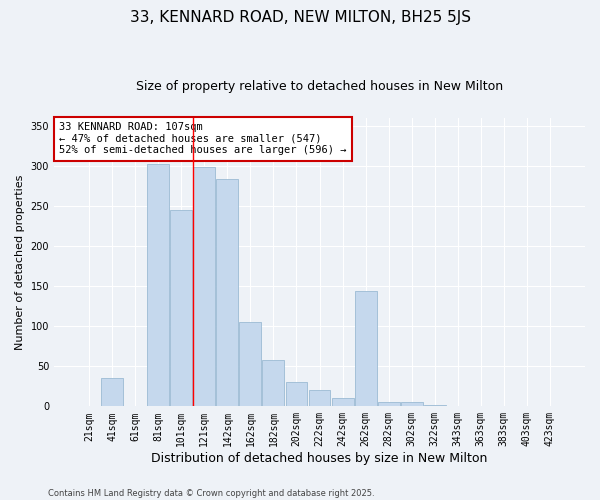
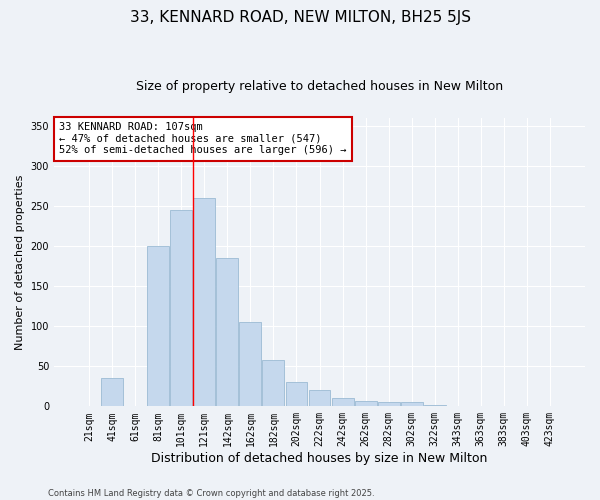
81sqm: 302 -> 200
121sqm: 298 -> 260
142sqm: 284 -> 185
262sqm: 144 -> 7
